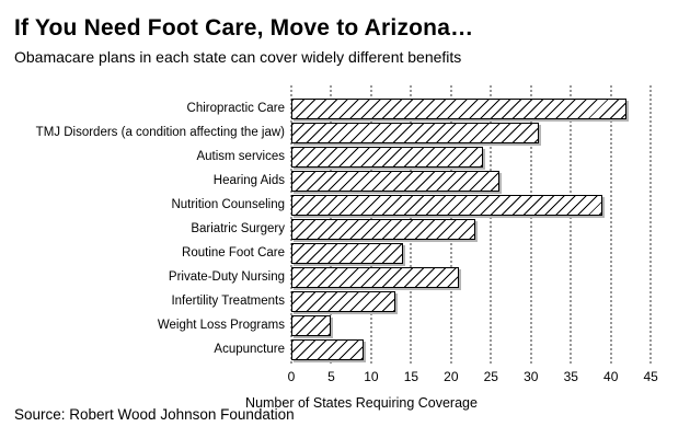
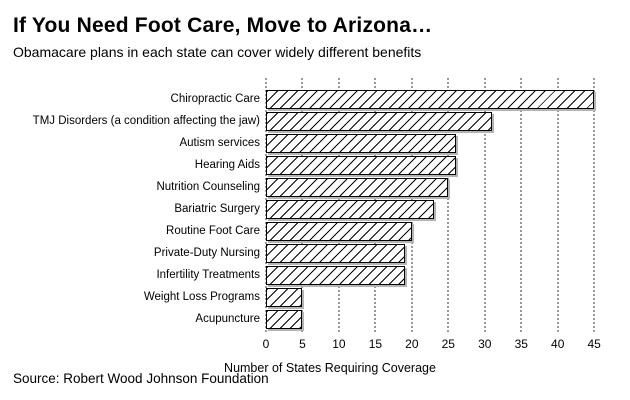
Chiropractic Care: 42 -> 45
Autism services: 24 -> 26
Nutrition Counseling: 39 -> 25
Routine Foot Care: 14 -> 20
Private-Duty Nursing: 21 -> 19
Infertility Treatments: 13 -> 19
Acupuncture: 9 -> 5
